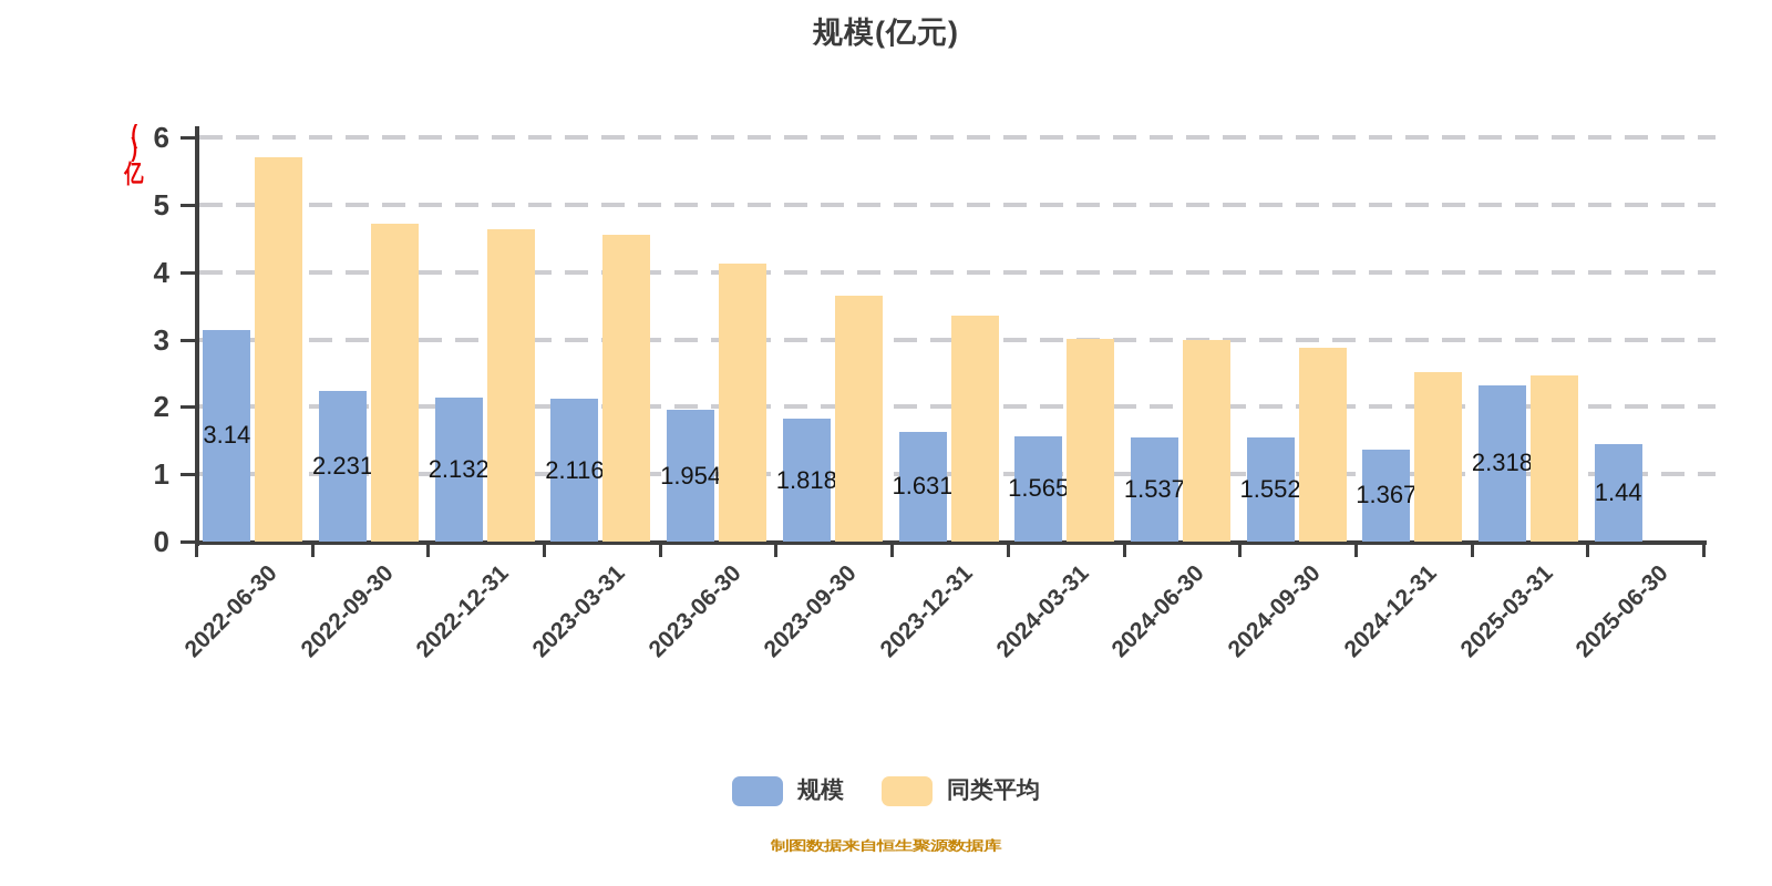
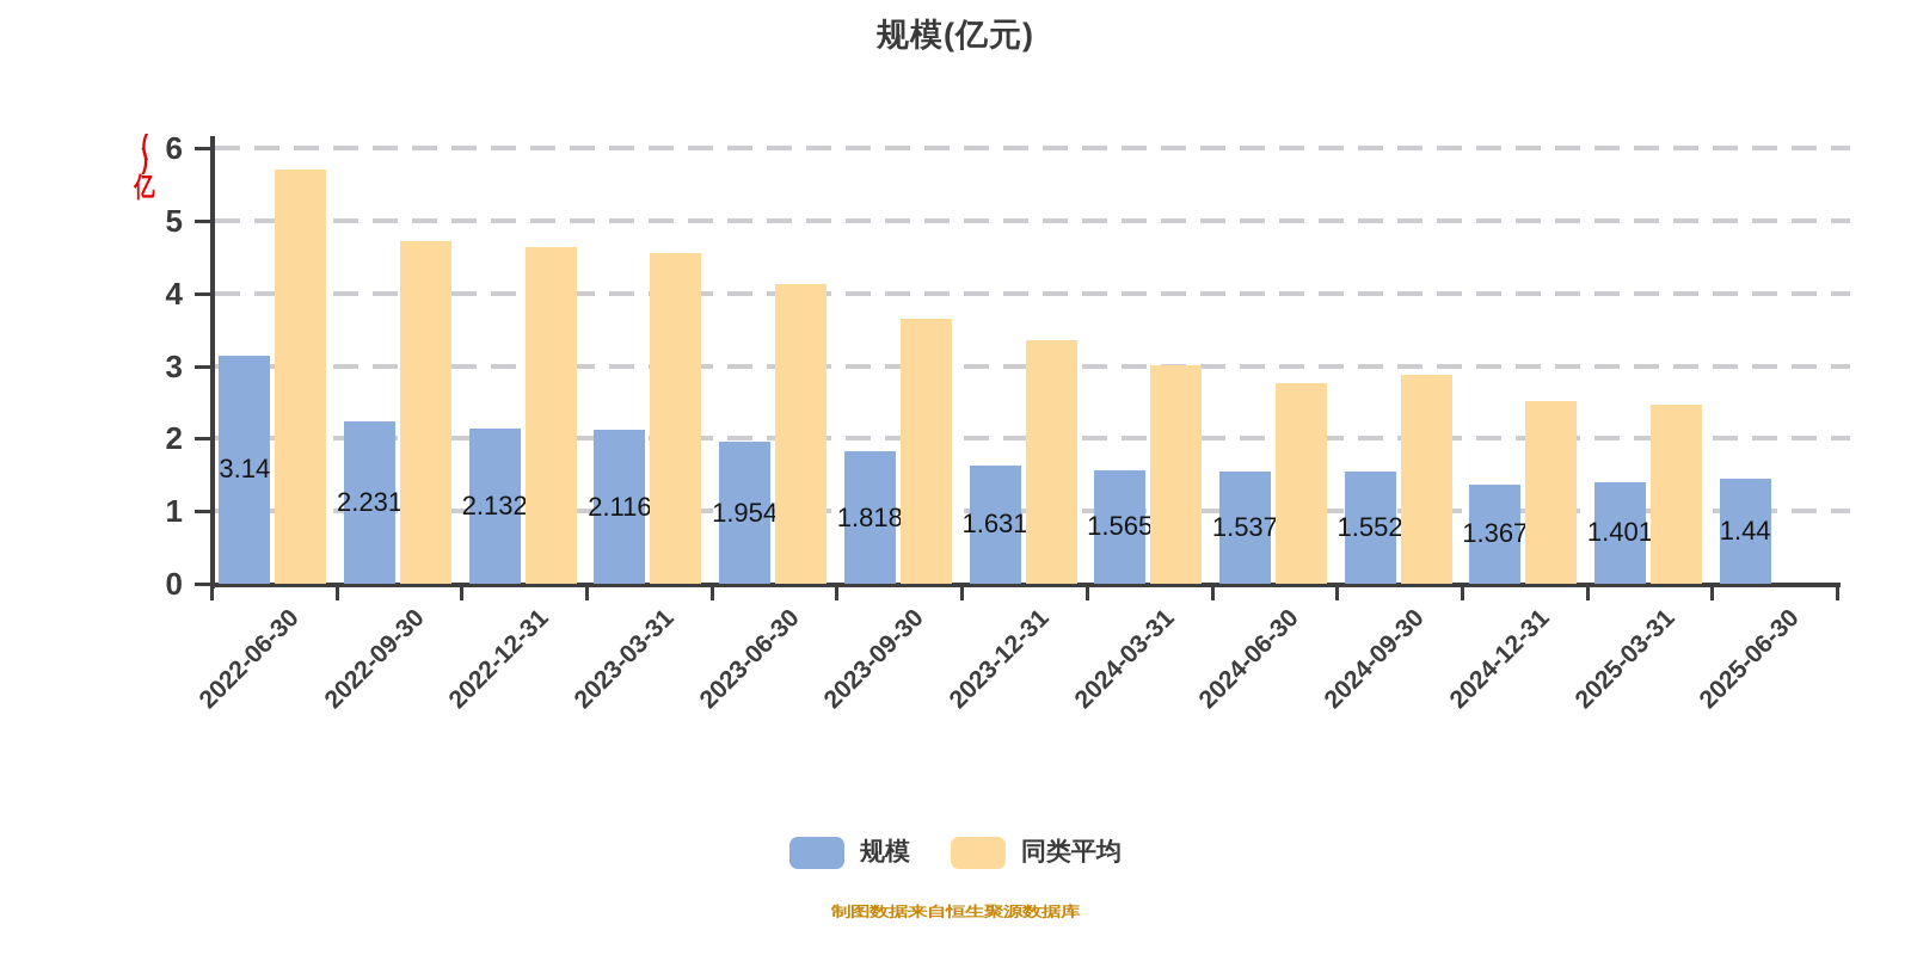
同类平均/2024-06-30: 3.0 -> 2.8
规模/2025-03-31: 2.318 -> 1.401
